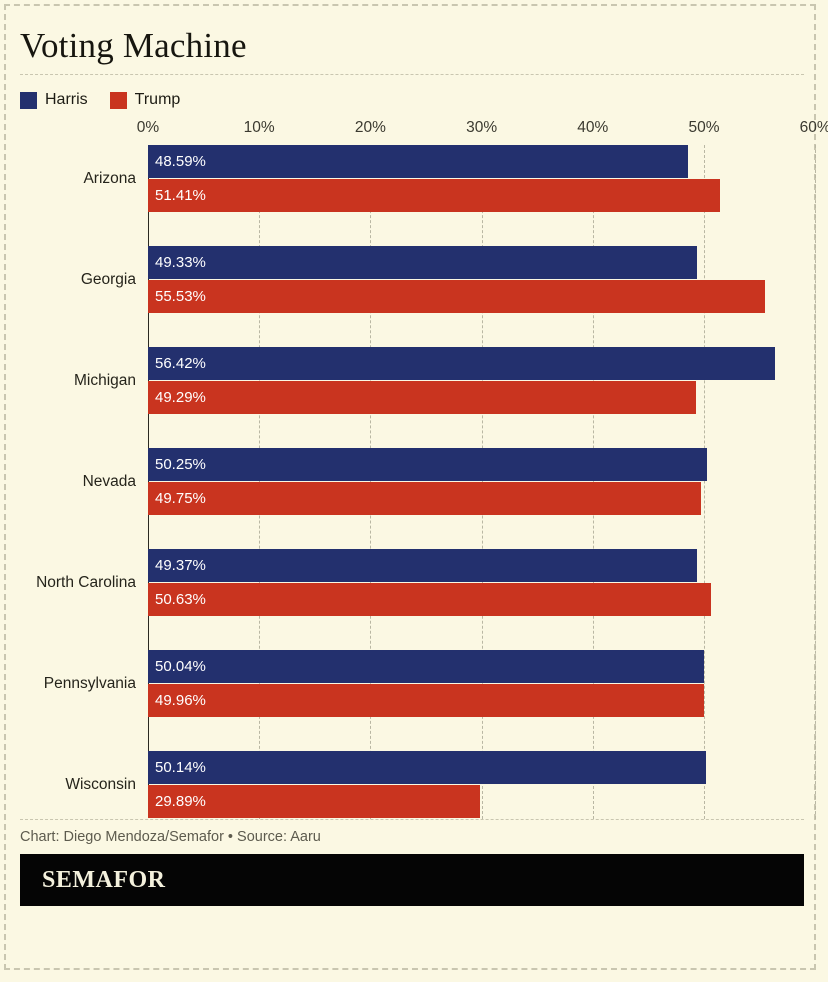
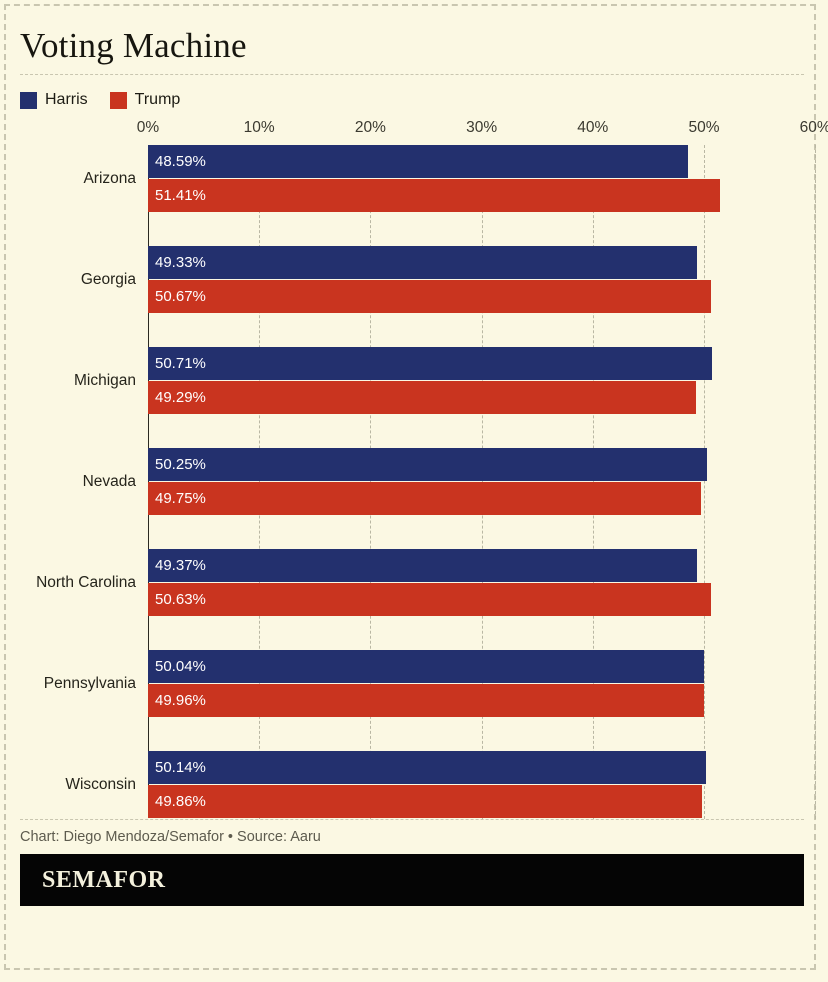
Trump/Georgia: 55.53% -> 50.67%
Harris/Michigan: 56.42% -> 50.71%
Trump/Wisconsin: 29.89% -> 49.86%
